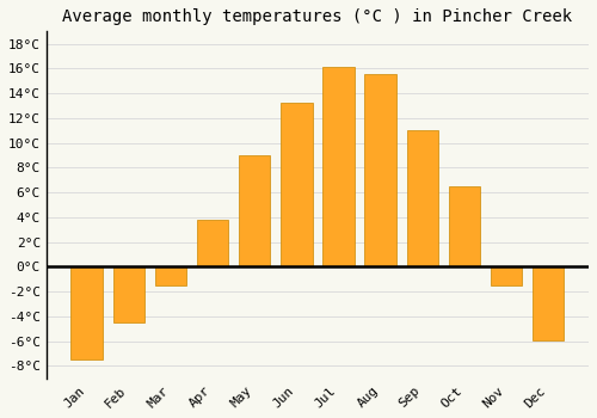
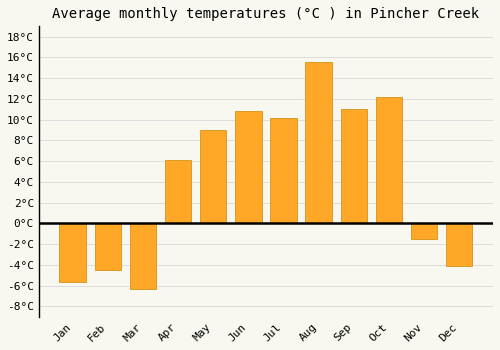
Jan: -7.5°C -> -5.6°C
Mar: -1.5°C -> -6.3°C
Apr: 3.8°C -> 6.1°C
Jun: 13.2°C -> 10.8°C
Jul: 16.1°C -> 10.2°C
Oct: 6.5°C -> 12.2°C
Dec: -5.9°C -> -4.1°C
